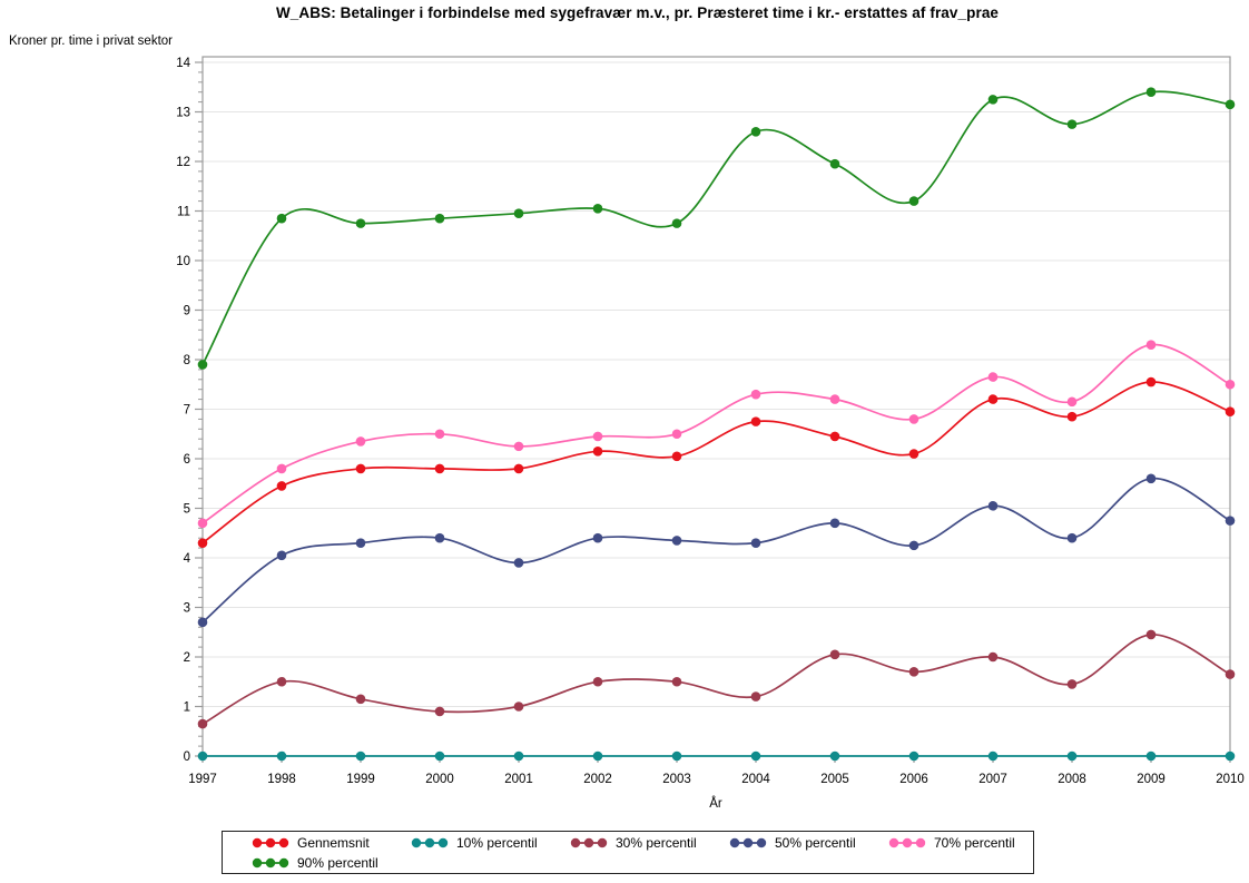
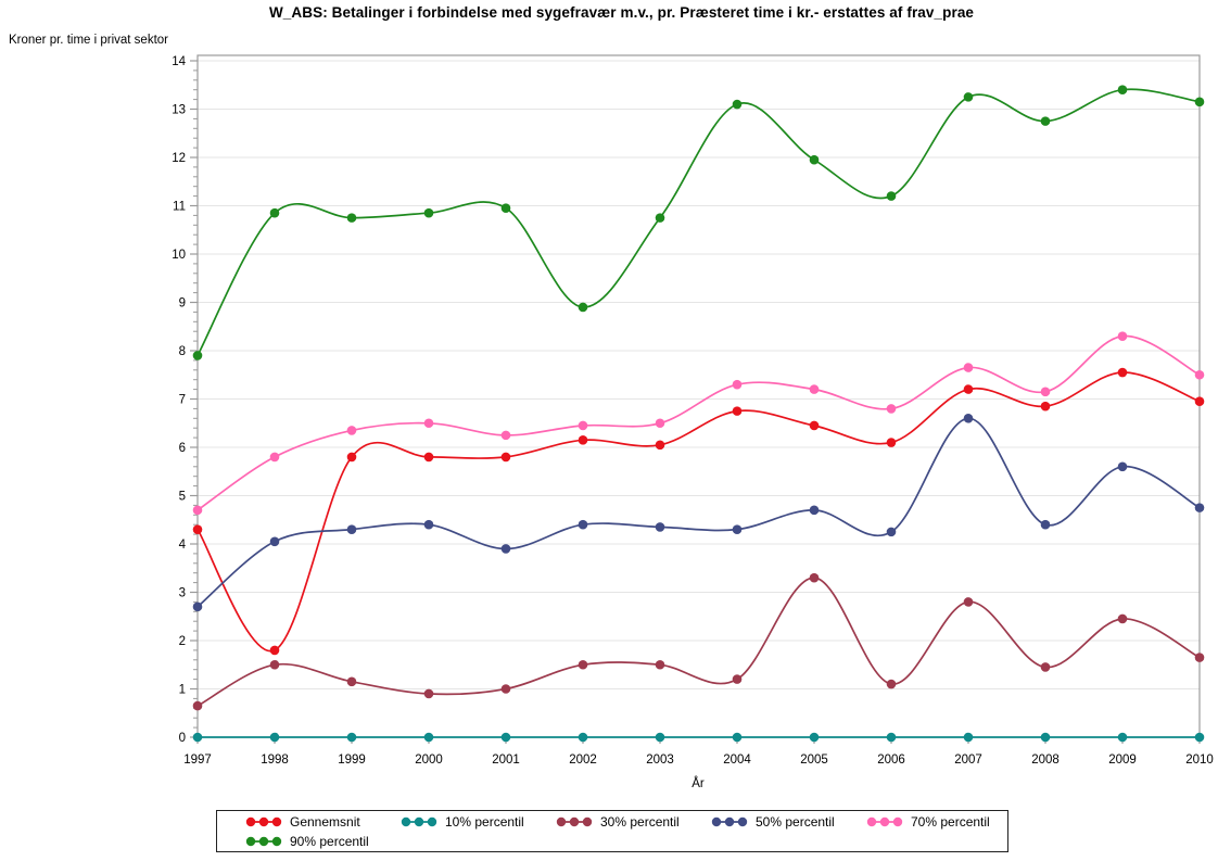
Gennemsnit/1998: 5.5 -> 1.8
90% percentil/2002: 11.1 -> 8.9
90% percentil/2004: 12.6 -> 13.1
30% percentil/2005: 2.0 -> 3.3
30% percentil/2006: 1.7 -> 1.1
30% percentil/2007: 2.0 -> 2.8
50% percentil/2007: 5.0 -> 6.6
